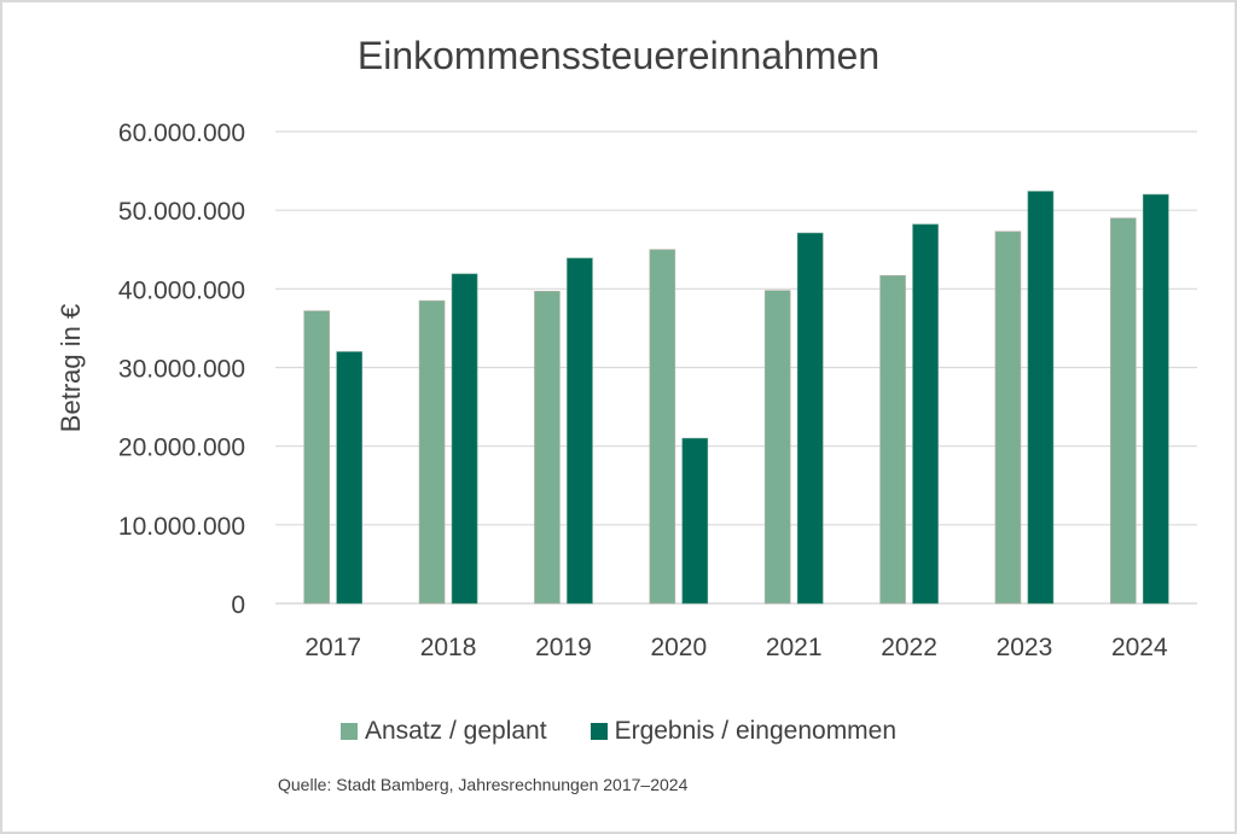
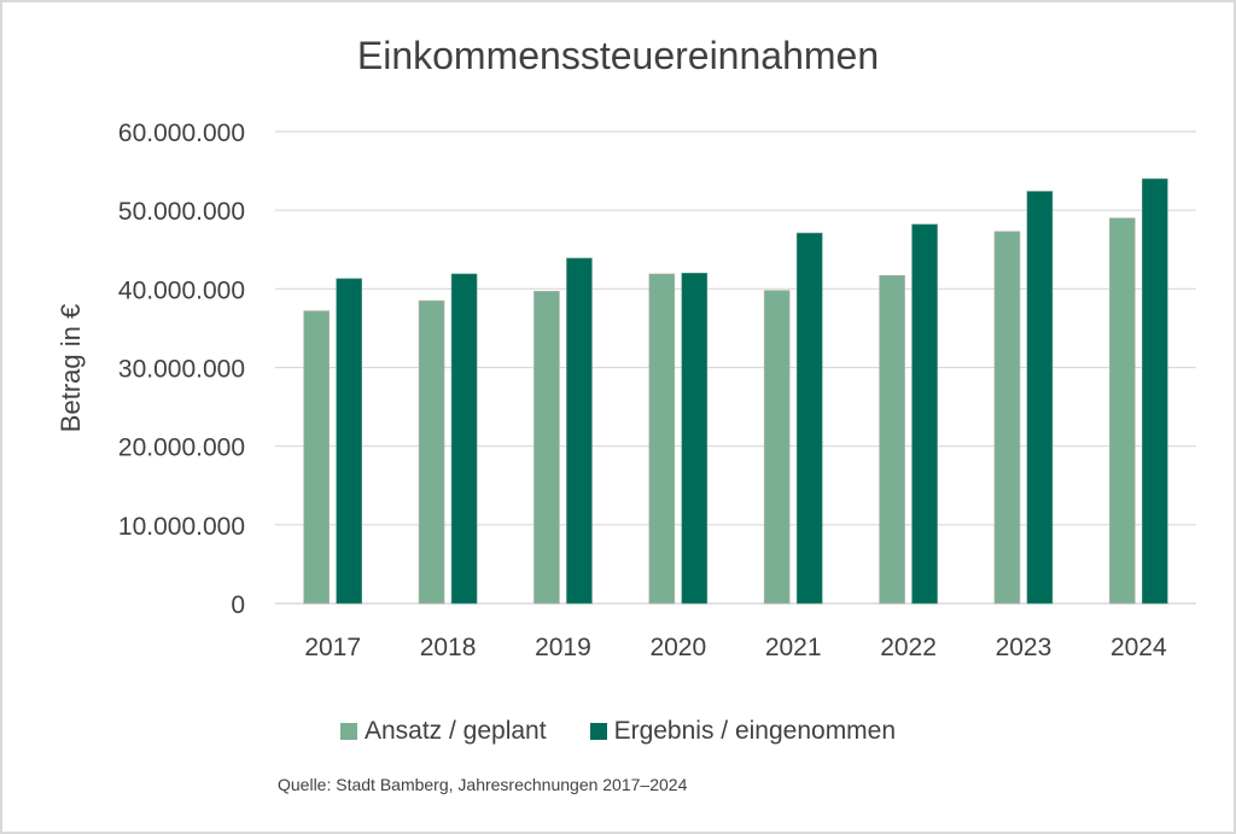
Ergebnis / eingenommen/2017: 32000000 -> 41000000
Ansatz / geplant/2020: 45000000 -> 42000000
Ergebnis / eingenommen/2020: 21000000 -> 42000000
Ergebnis / eingenommen/2024: 52000000 -> 54000000
